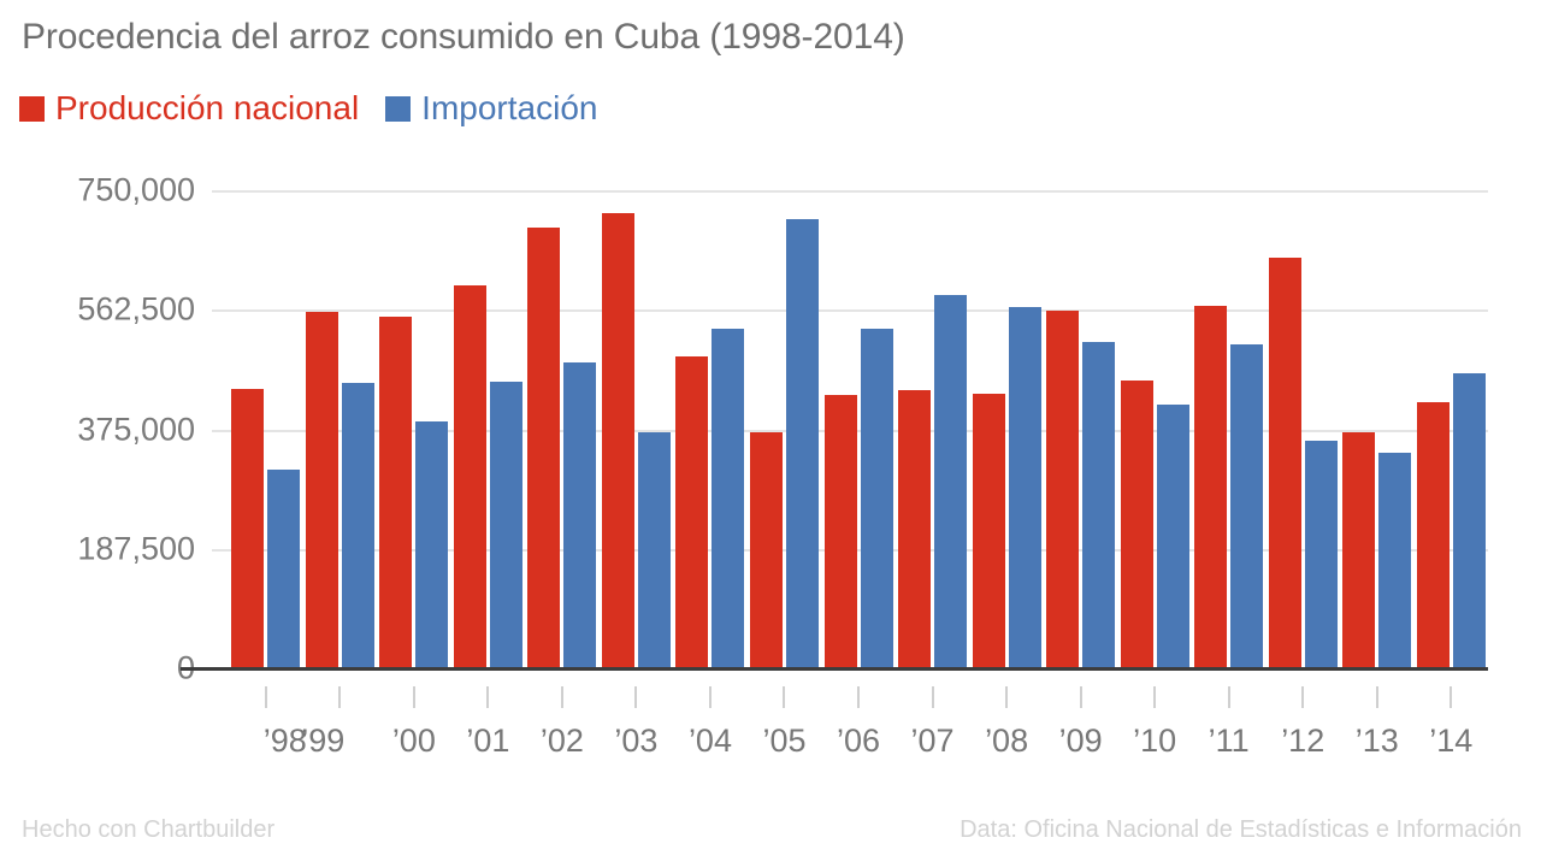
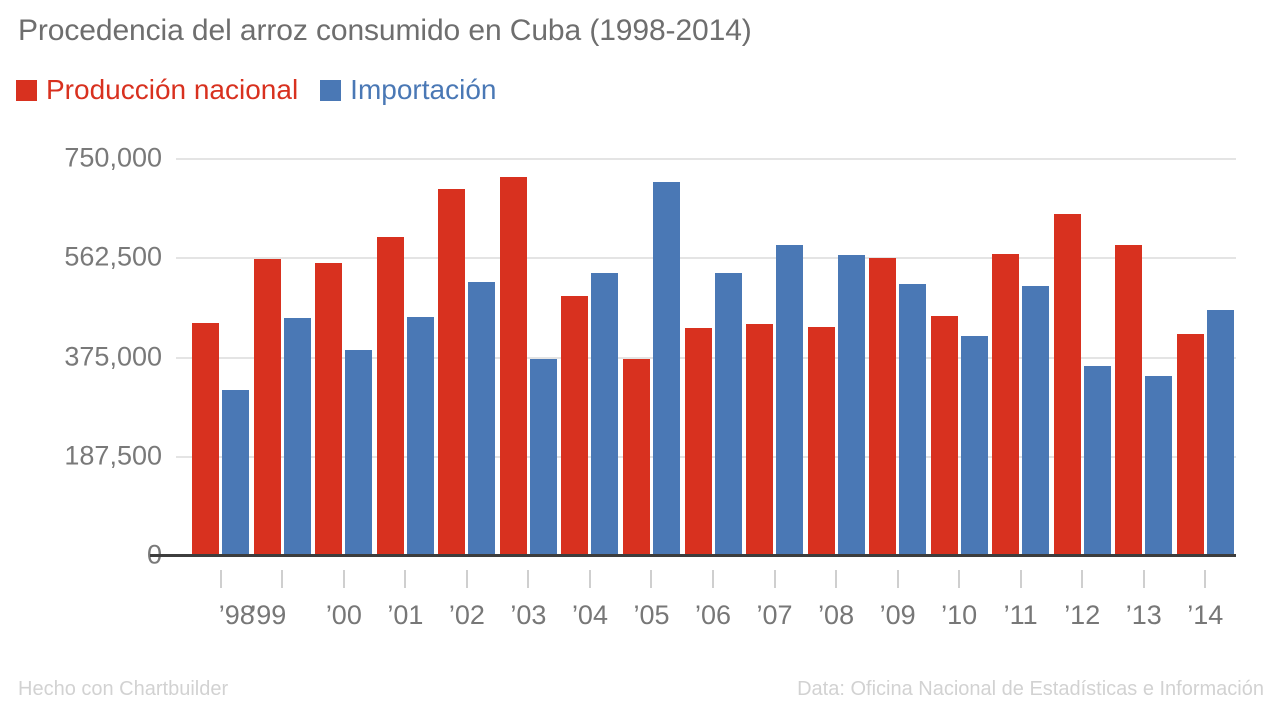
Importación/’02: 480000 -> 520000
Producción nacional/’13: 370000 -> 580000
